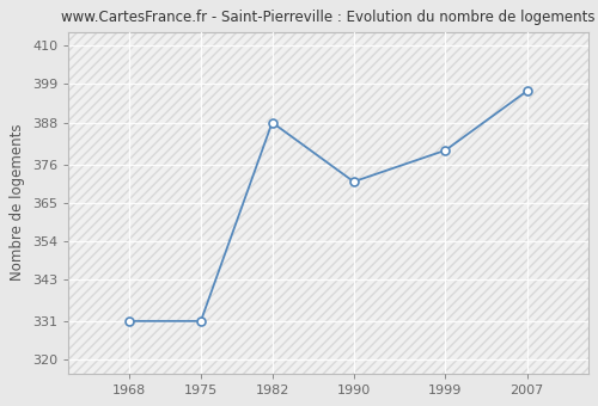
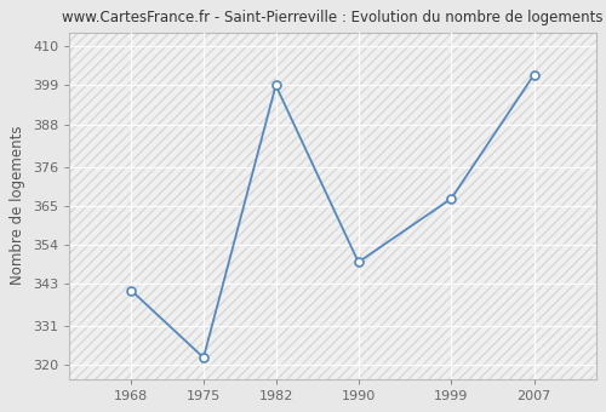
1968: 331 -> 341
1975: 331 -> 322
1982: 388 -> 399
1990: 371 -> 349
1999: 380 -> 367
2007: 397 -> 402
